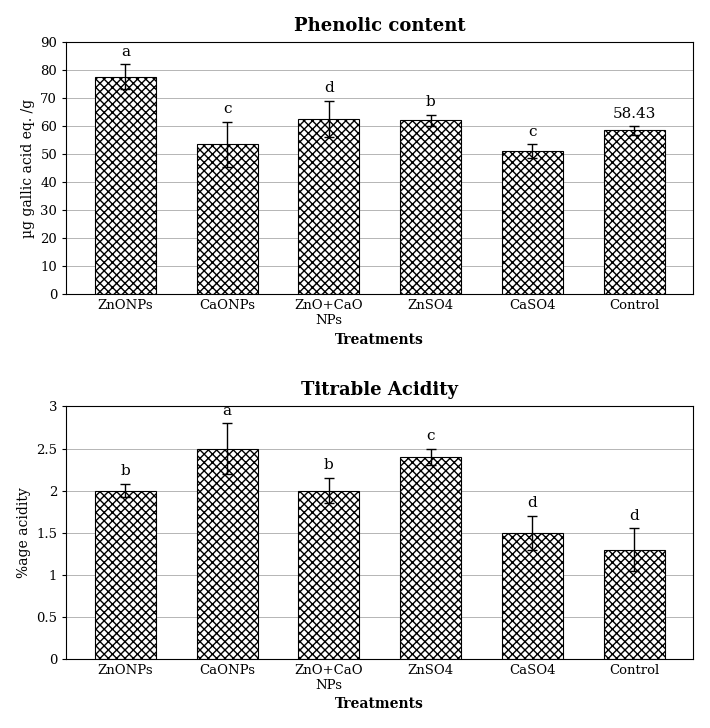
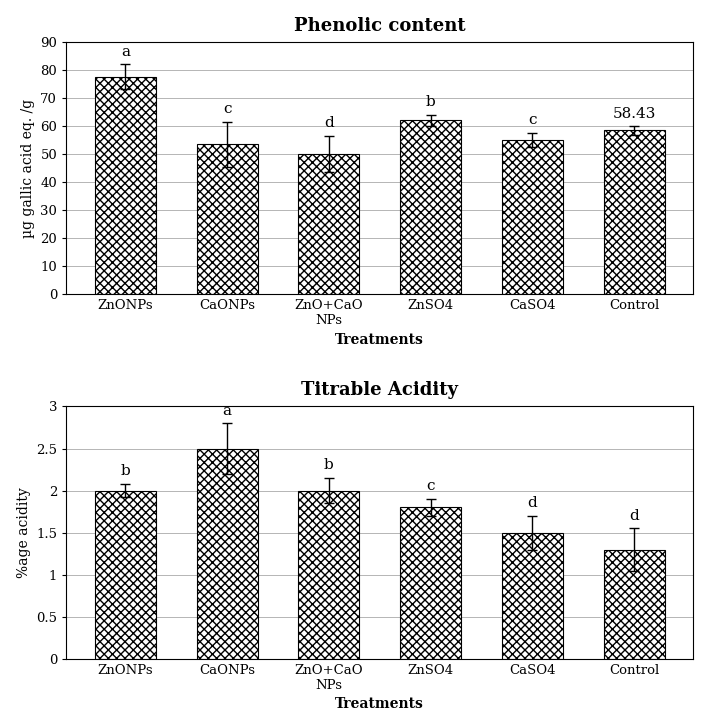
Phenolic content/ZnO+CaO NPs: 62.5 -> 50.0
Phenolic content/CaSO4: 51.0 -> 55.0
Titrable Acidity/ZnSO4: 2.4 -> 1.8
